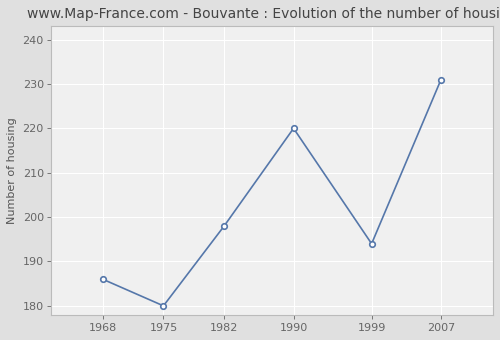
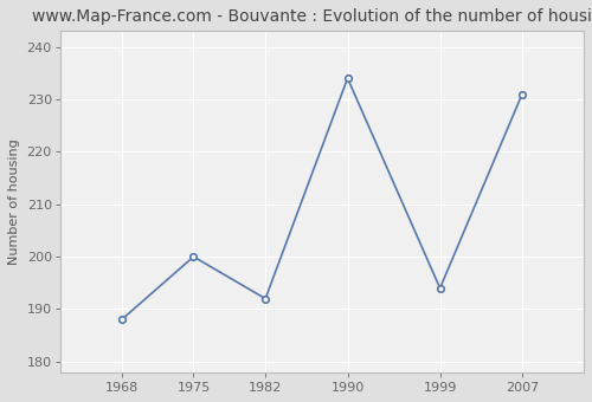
1968: 186 -> 188
1975: 180 -> 200
1982: 198 -> 192
1990: 220 -> 234
